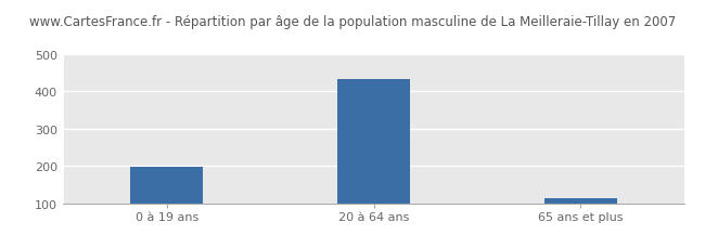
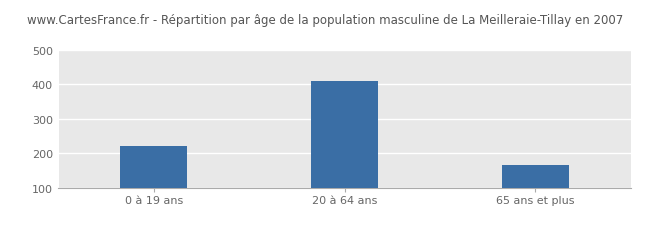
0 à 19 ans: 197 -> 220
20 à 64 ans: 432 -> 410
65 ans et plus: 112 -> 165
